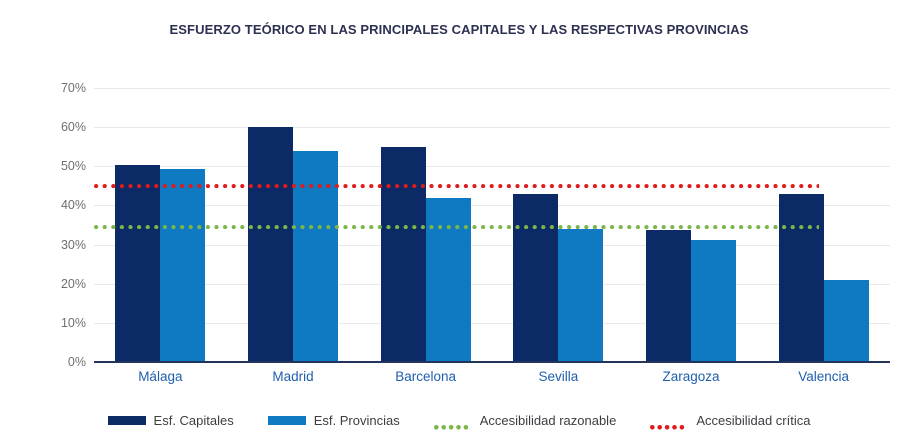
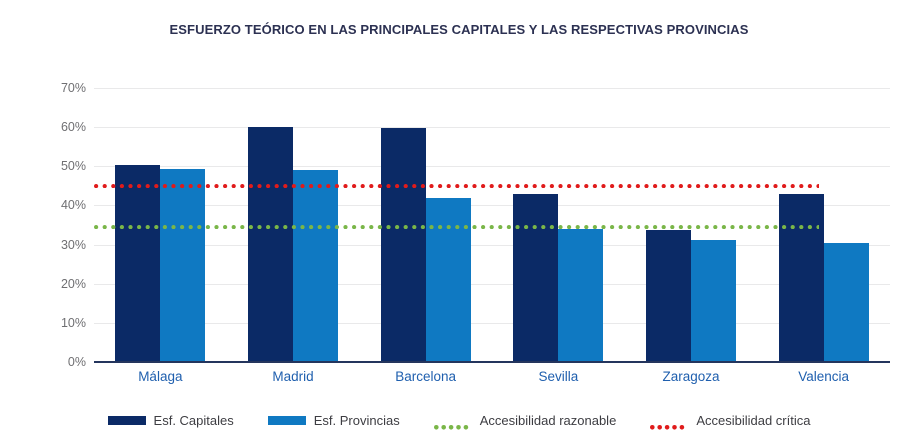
Esf. Provincias/Madrid: 54% -> 49%
Esf. Capitales/Barcelona: 55% -> 60%
Esf. Provincias/Valencia: 21% -> 30%
